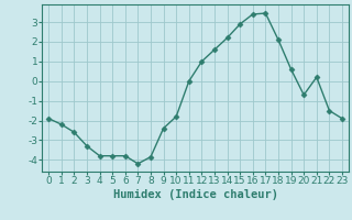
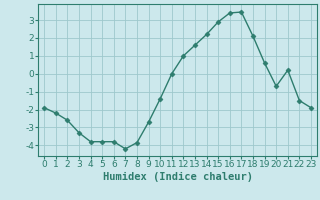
9: -2.4 -> -2.7
10: -1.8 -> -1.4
